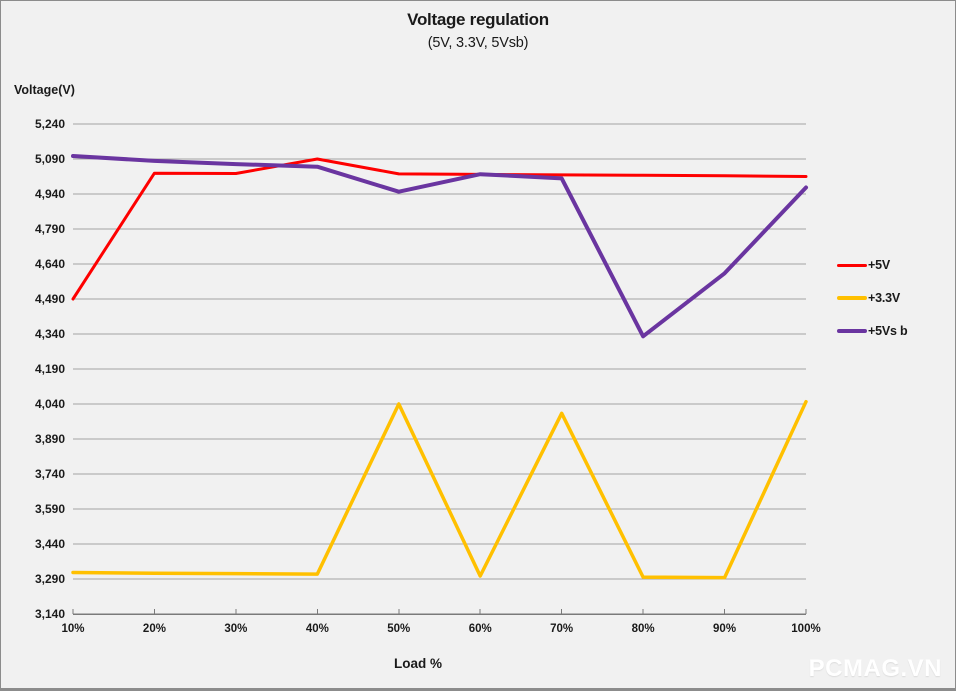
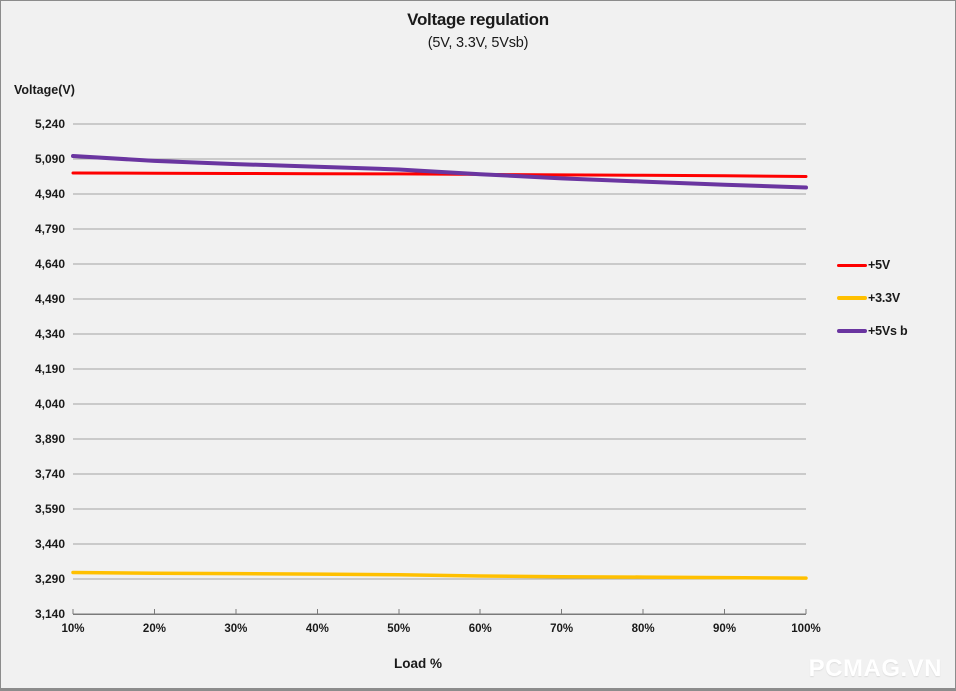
+5V/10%: 4490 -> 5030
+5V/40%: 5090 -> 5030
+3.3V/50%: 4040 -> 3310
+5Vs b/50%: 4950 -> 5040
+3.3V/70%: 4000 -> 3300
+5Vs b/80%: 4330 -> 4990
+5Vs b/90%: 4600 -> 4980
+3.3V/100%: 4050 -> 3290
